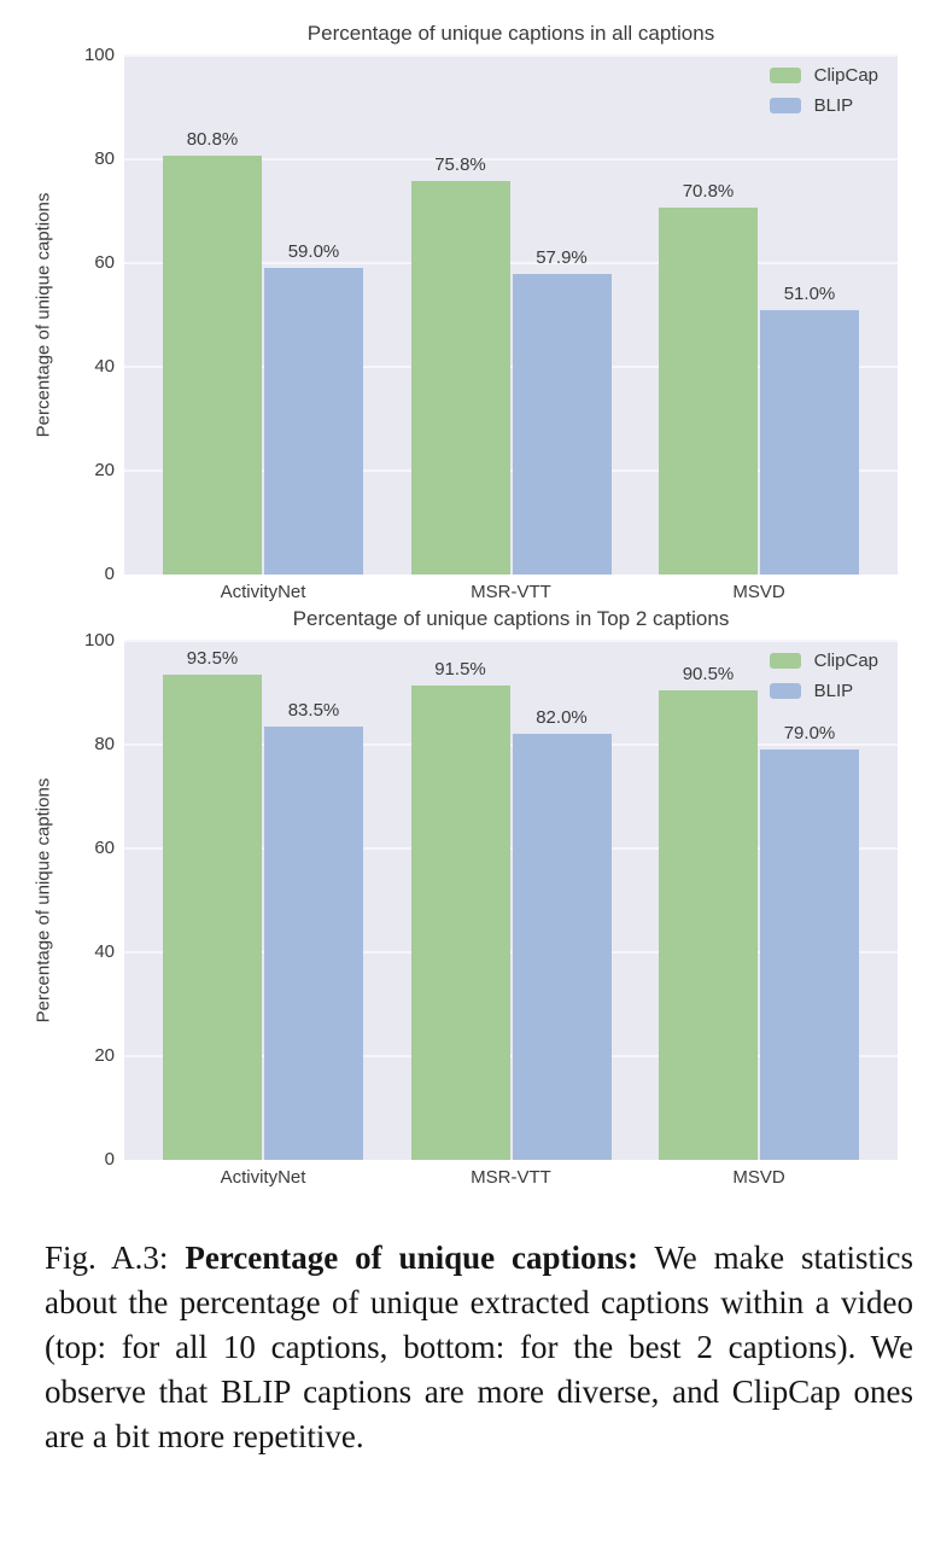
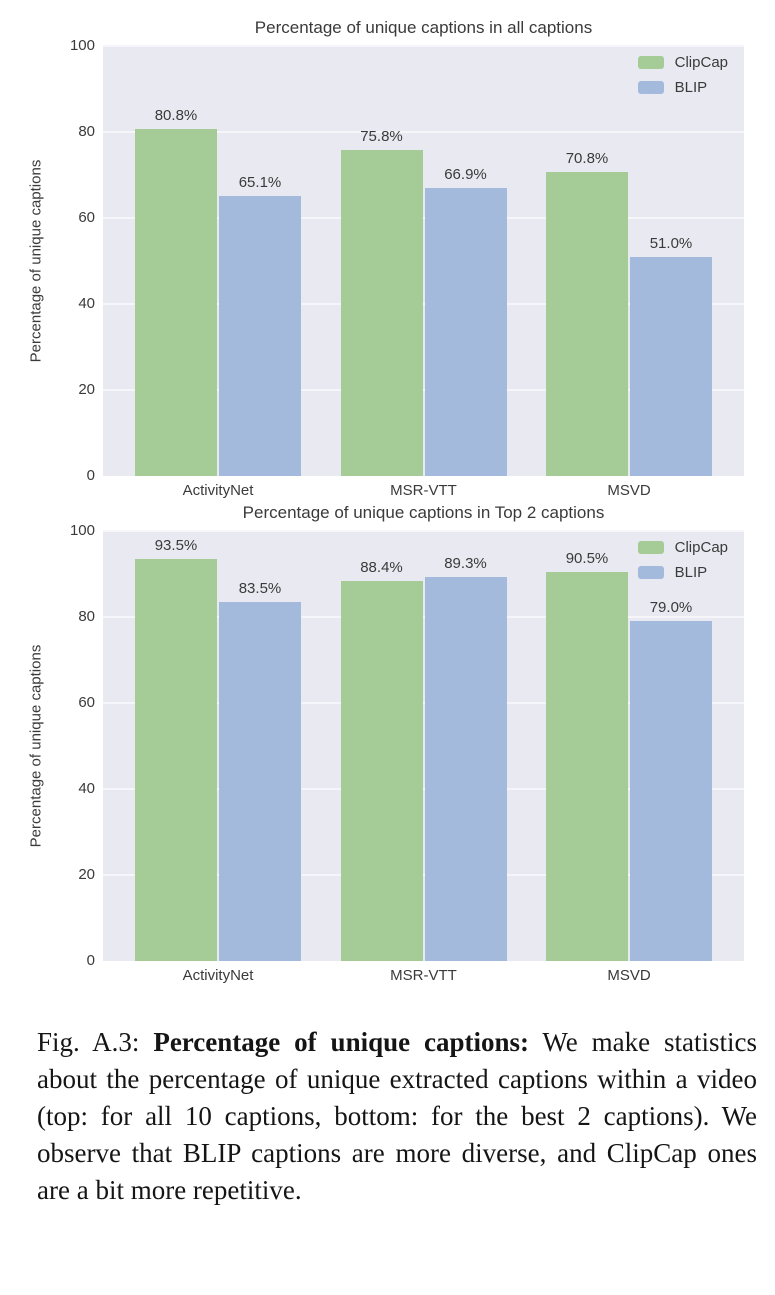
Percentage of unique captions in all captions/BLIP/ActivityNet: 59.0% -> 65.1%
Percentage of unique captions in all captions/BLIP/MSR-VTT: 57.9% -> 66.9%
Percentage of unique captions in Top 2 captions/ClipCap/MSR-VTT: 91.5% -> 88.4%
Percentage of unique captions in Top 2 captions/BLIP/MSR-VTT: 82.0% -> 89.3%
